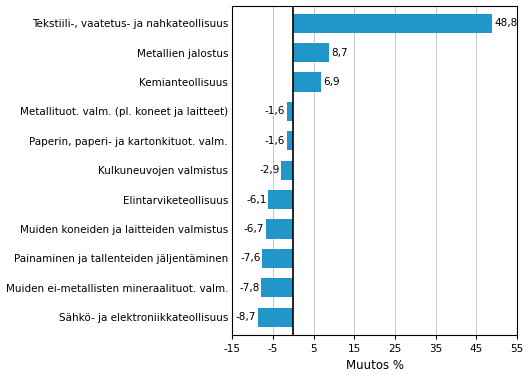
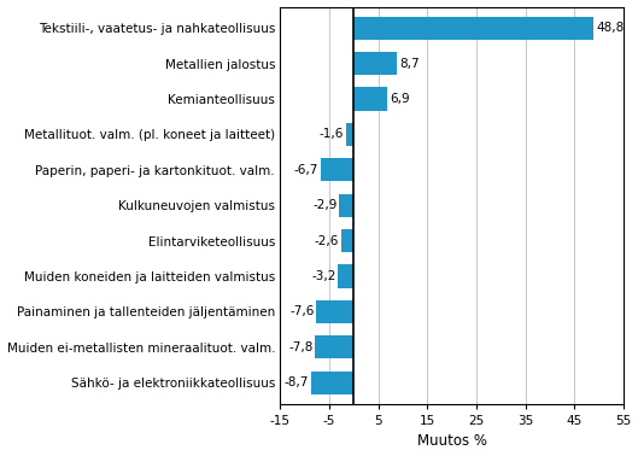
Paperin, paperi- ja kartonkituot. valm.: -1,6 -> -6,7
Elintarviketeollisuus: -6,1 -> -2,6
Muiden koneiden ja laitteiden valmistus: -6,7 -> -3,2
